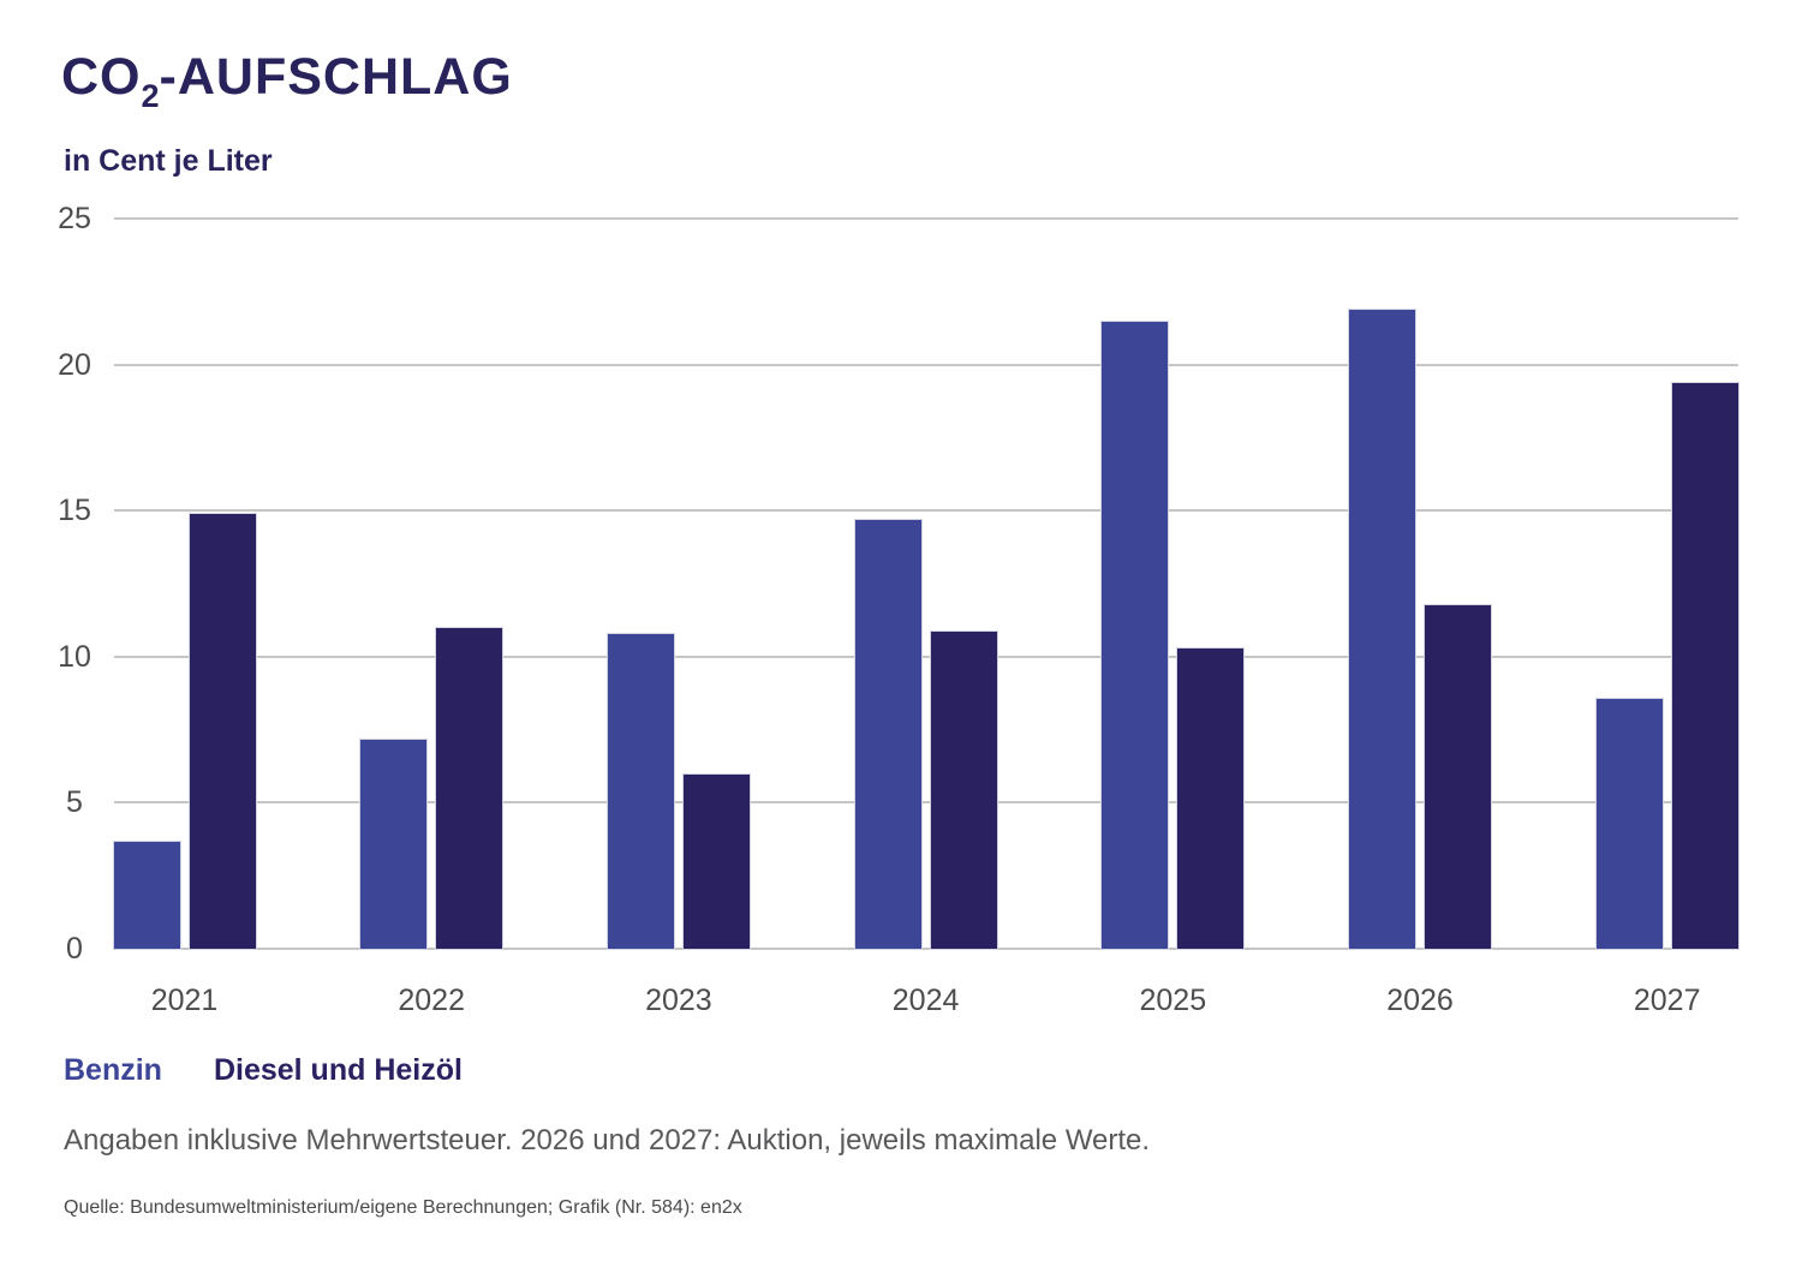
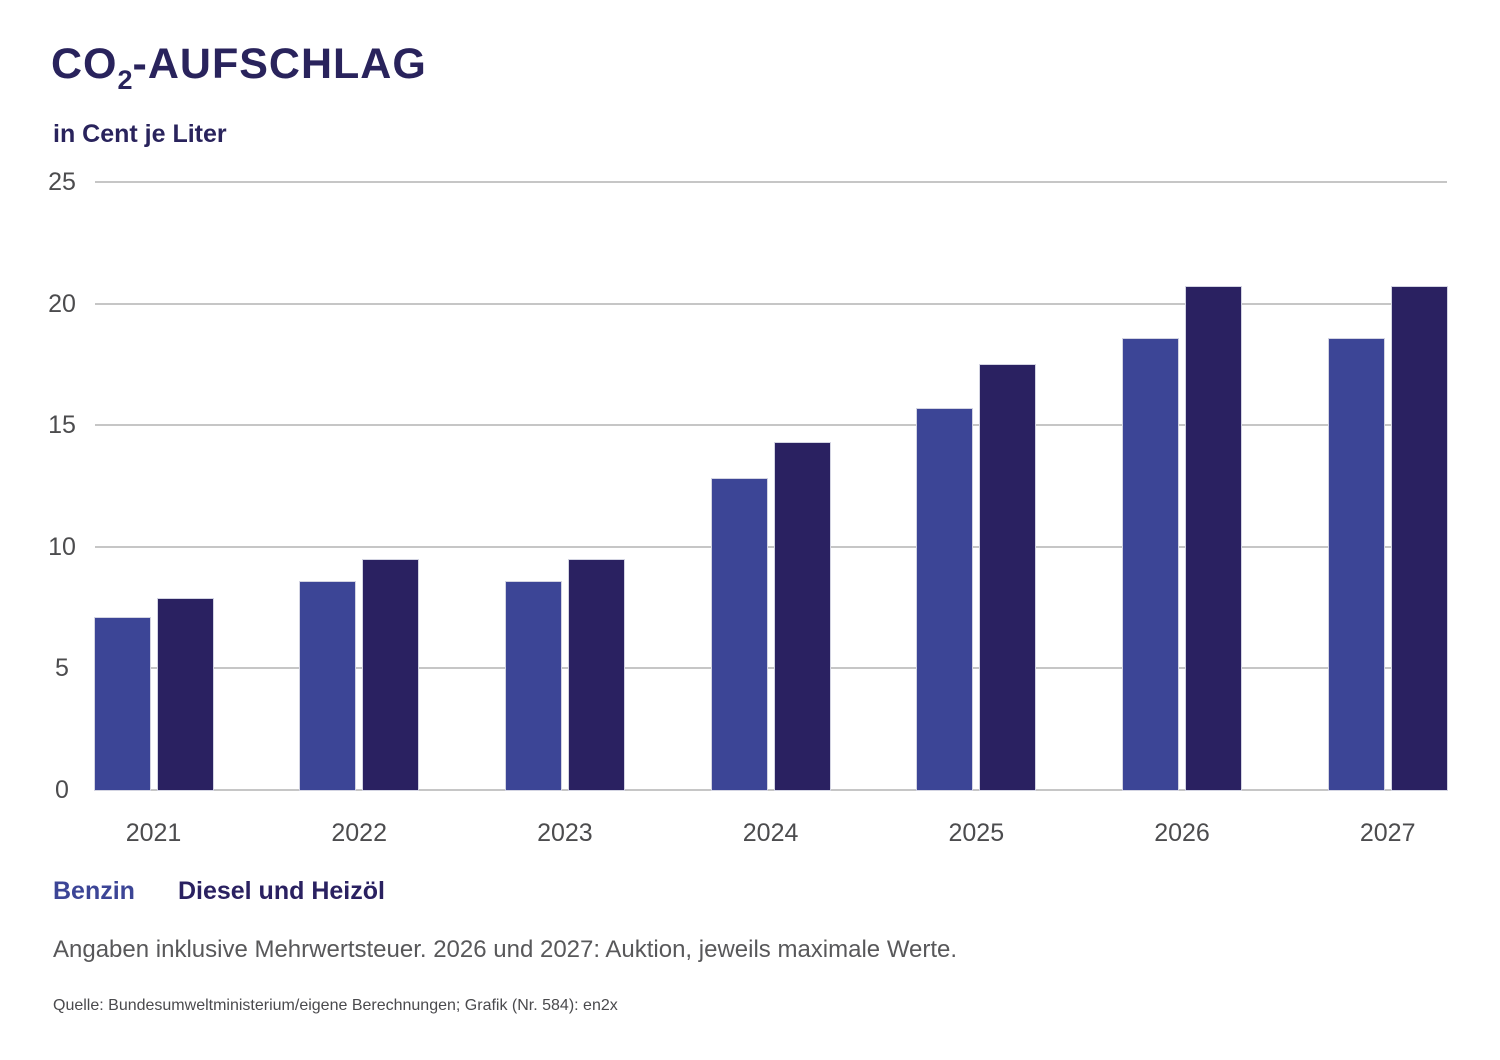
Benzin/2021: 3.7 -> 7.1
Diesel und Heizöl/2021: 14.9 -> 7.9
Benzin/2022: 7.2 -> 8.6
Diesel und Heizöl/2022: 11.0 -> 9.5
Benzin/2023: 10.8 -> 8.6
Diesel und Heizöl/2023: 6.0 -> 9.5
Benzin/2024: 14.7 -> 12.8
Diesel und Heizöl/2024: 10.9 -> 14.3
Benzin/2025: 21.5 -> 15.7
Diesel und Heizöl/2025: 10.3 -> 17.5
Benzin/2026: 21.9 -> 18.6
Diesel und Heizöl/2026: 11.8 -> 20.7
Benzin/2027: 8.6 -> 18.6
Diesel und Heizöl/2027: 19.4 -> 20.7
